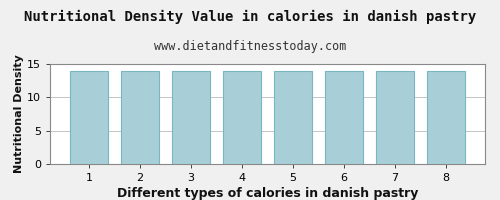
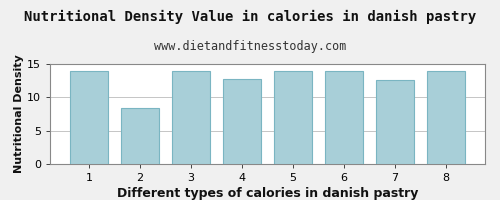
2: 13.9 -> 8.4
4: 13.9 -> 12.8
7: 13.9 -> 12.6
